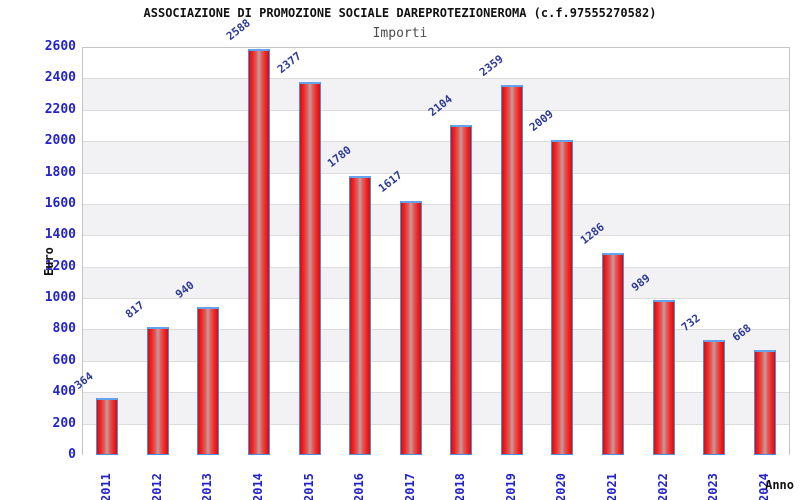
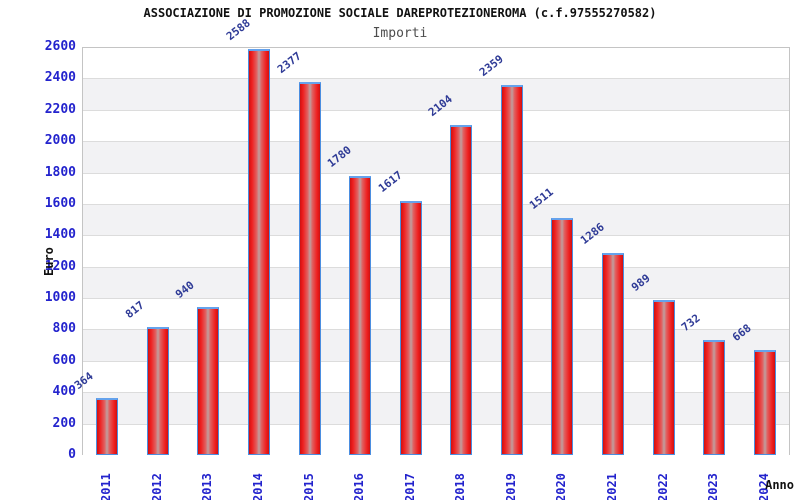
2020: 2009 -> 1511
